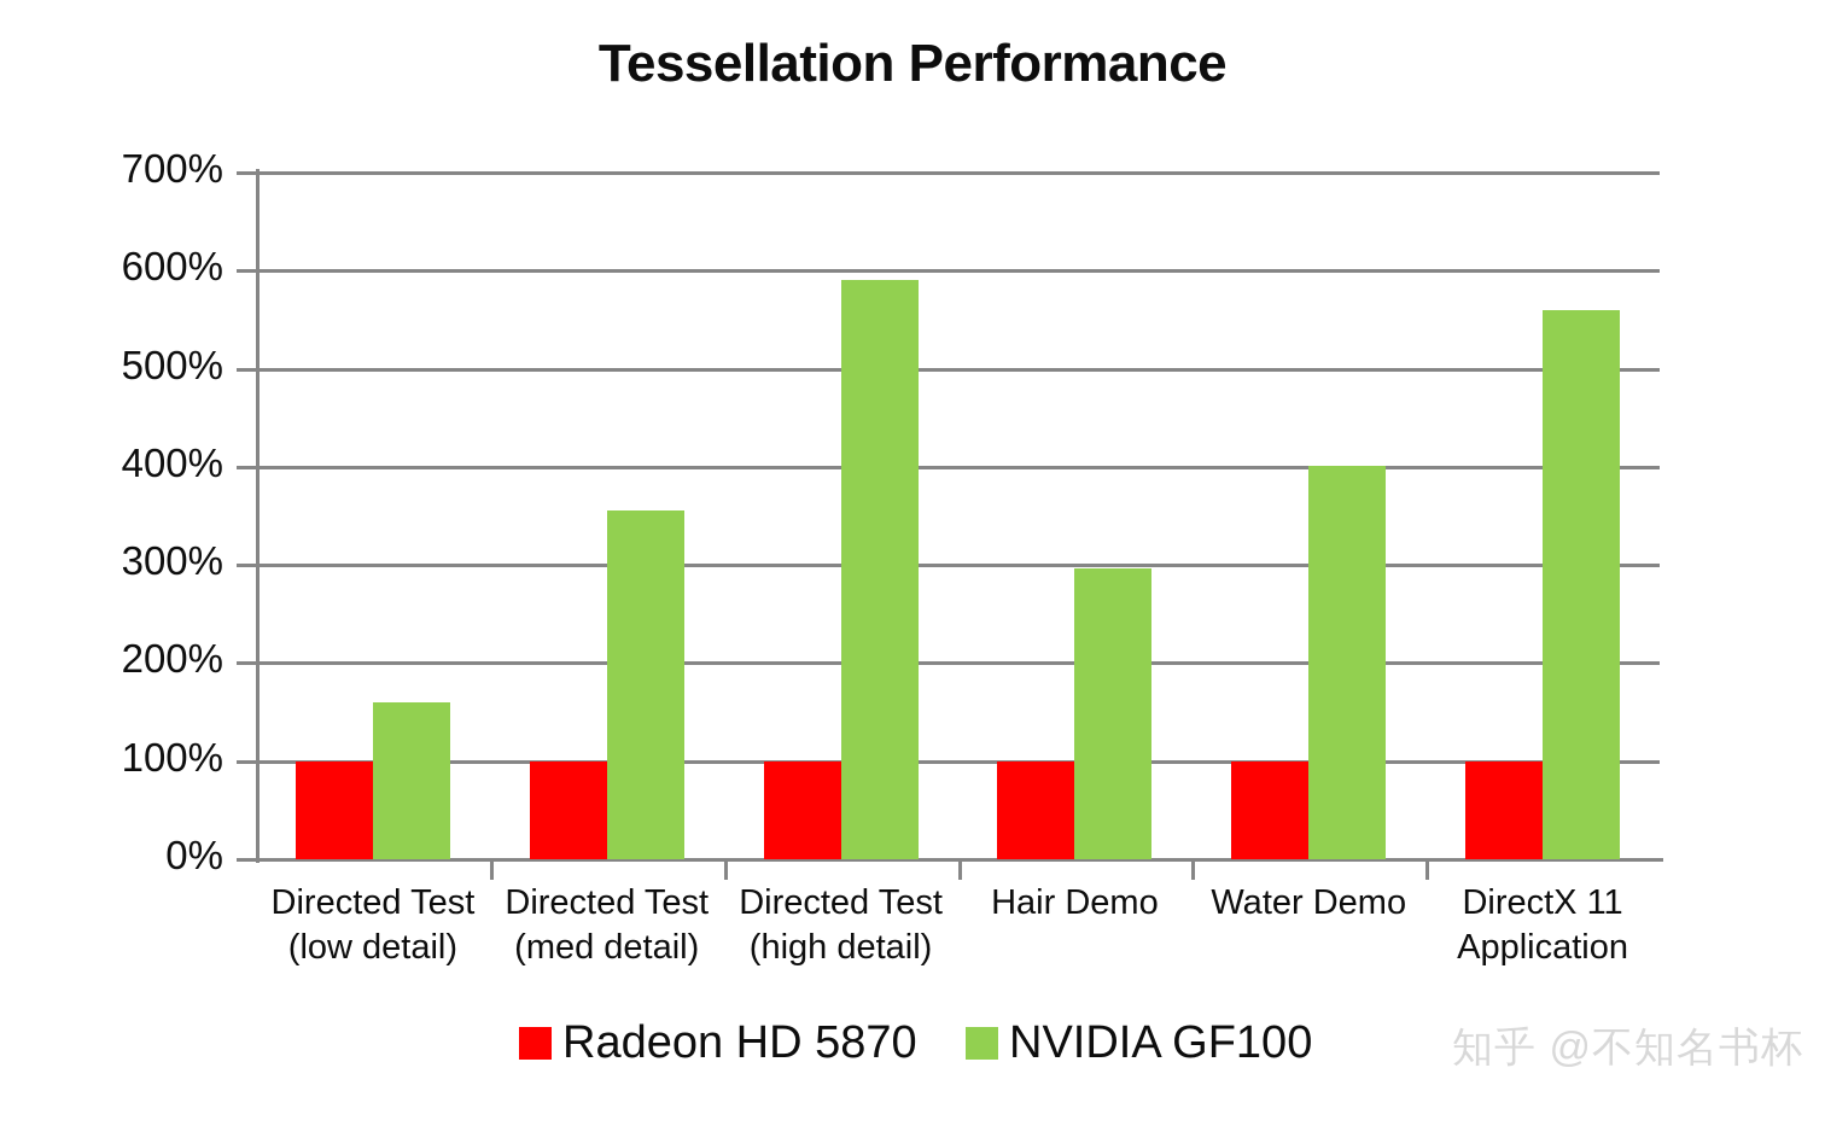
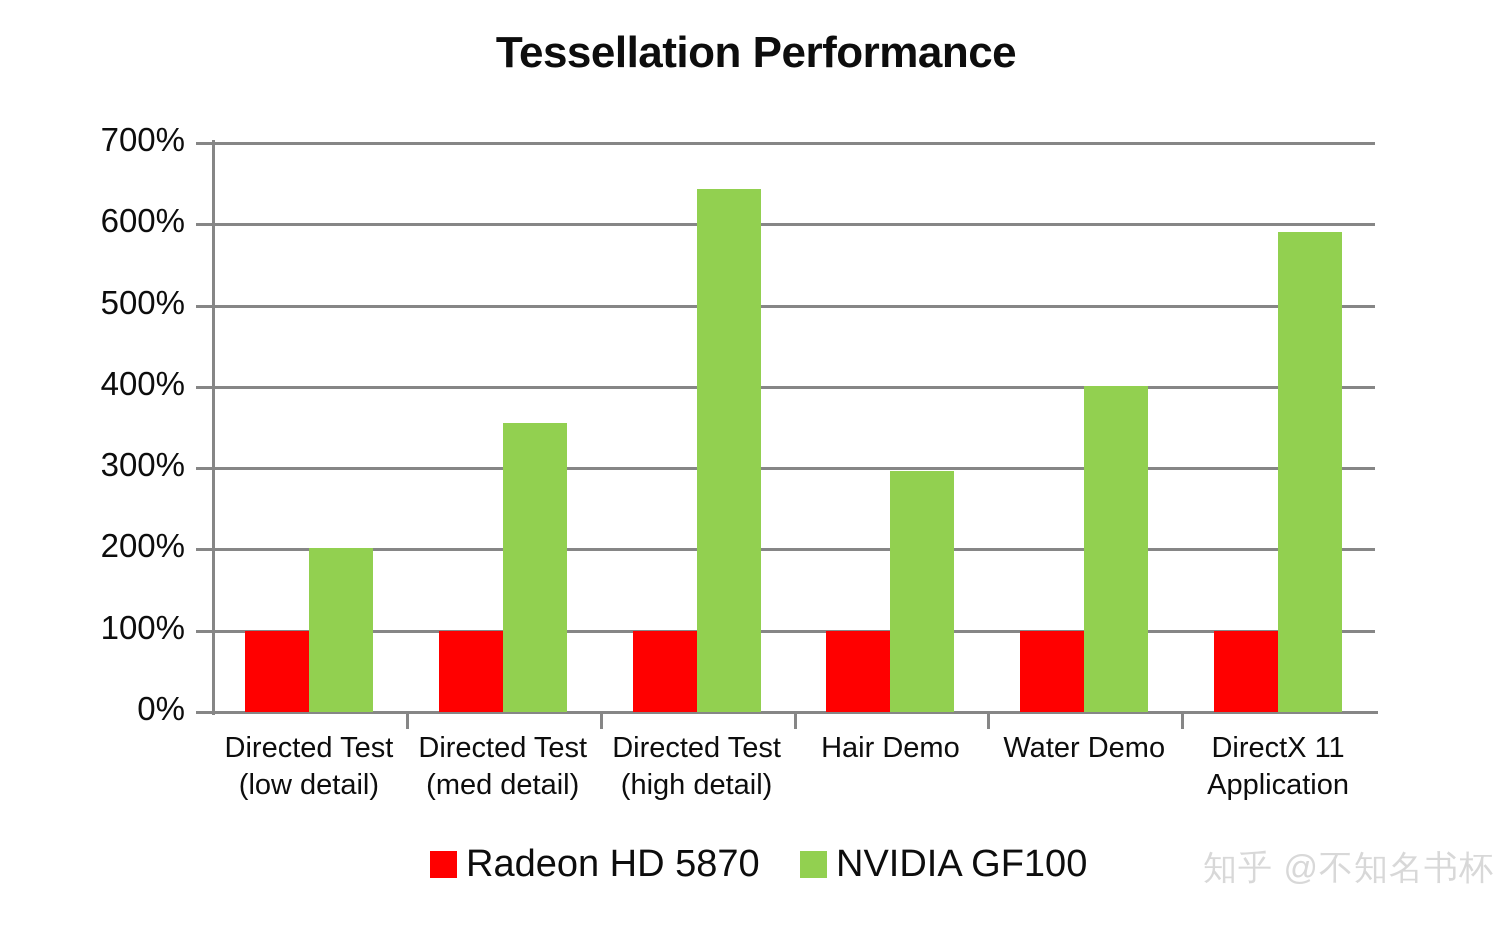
NVIDIA GF100/Directed Test (low detail): 160% -> 200%
NVIDIA GF100/Directed Test (high detail): 590% -> 640%
NVIDIA GF100/DirectX 11 Application: 560% -> 590%
